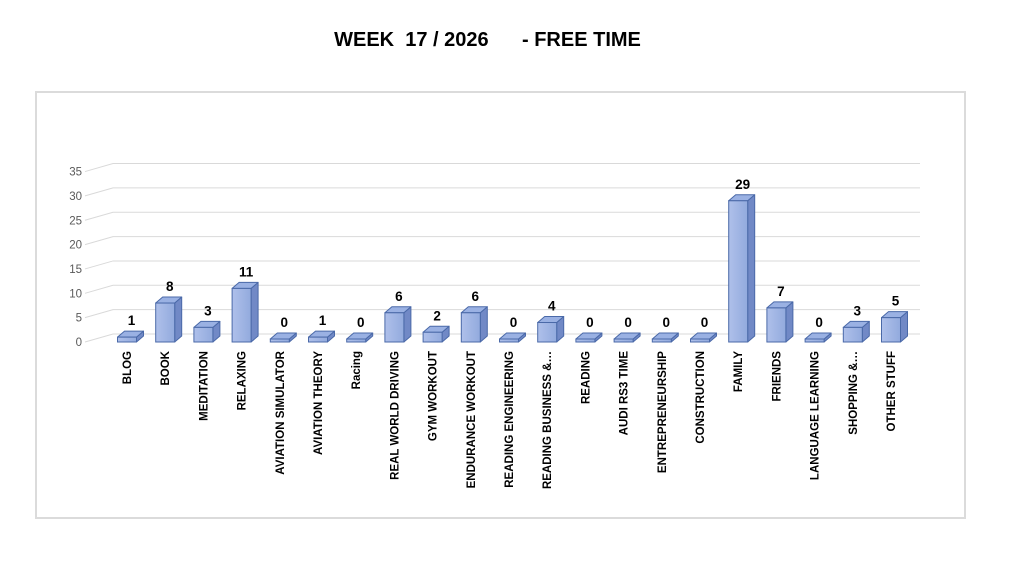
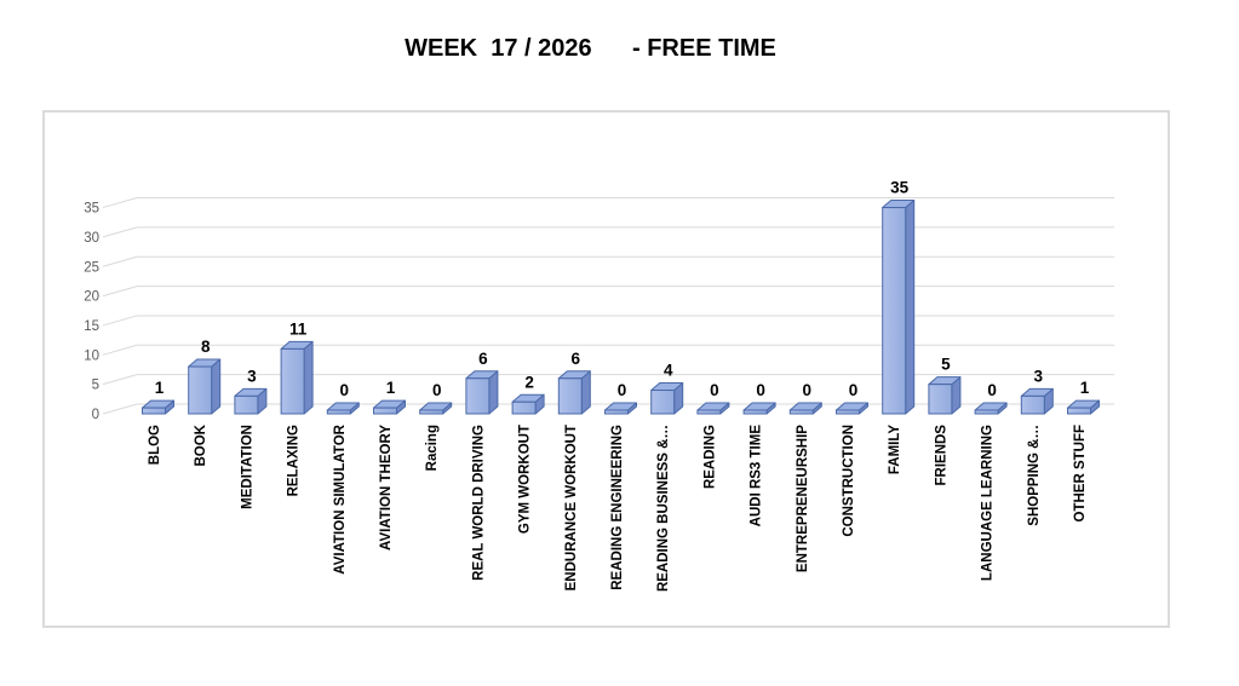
FAMILY: 29 -> 35
FRIENDS: 7 -> 5
OTHER STUFF: 5 -> 1
